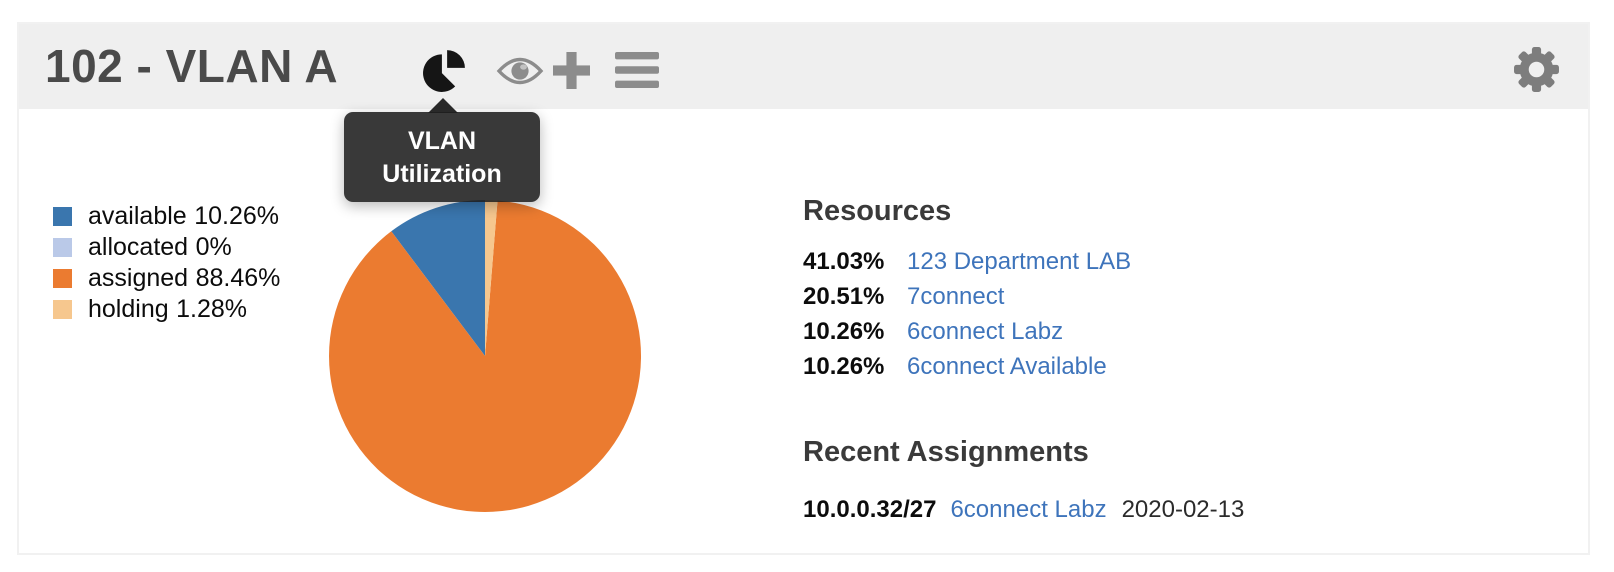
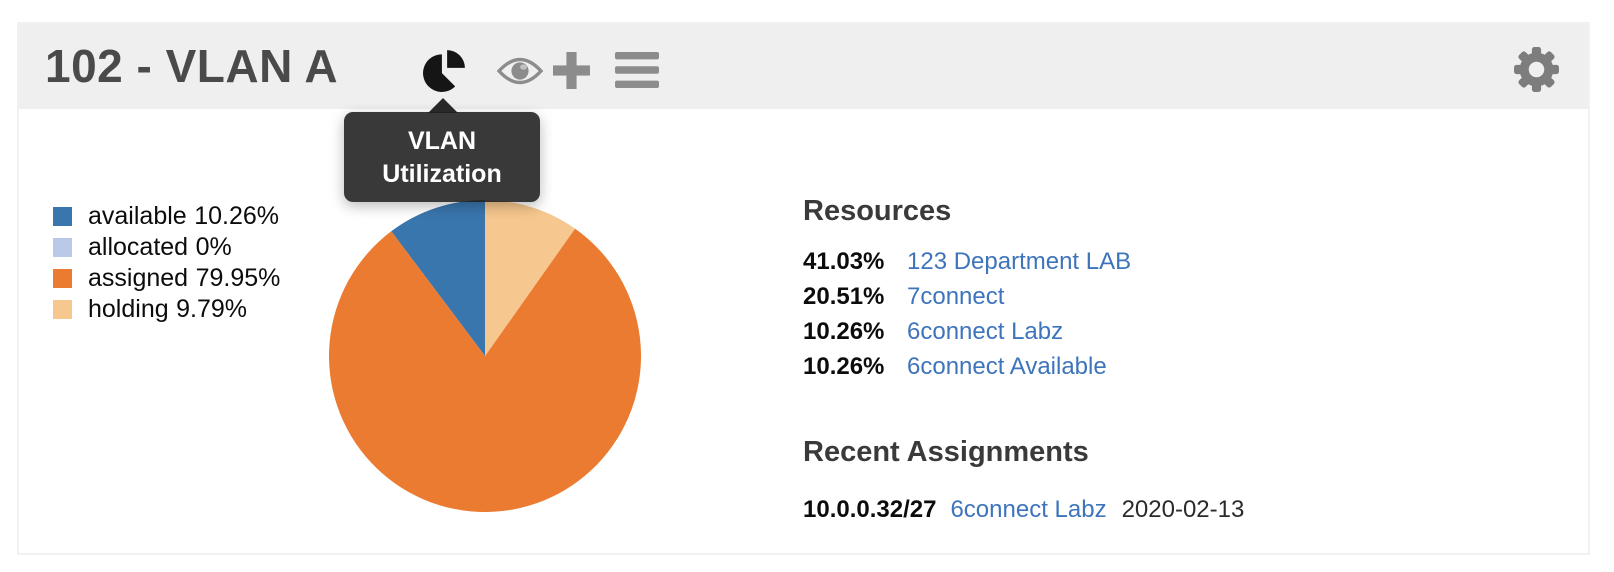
assigned: 88.46% -> 79.95%
holding: 1.28% -> 9.79%
